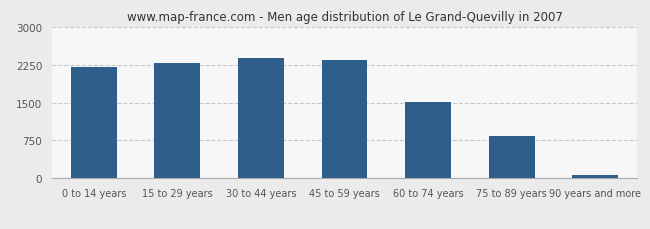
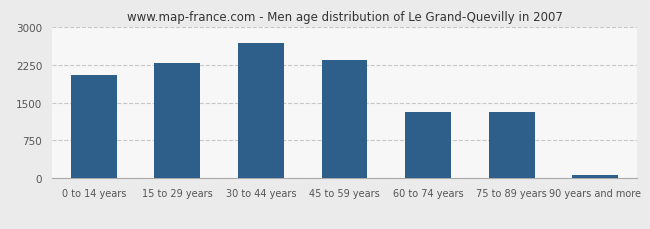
0 to 14 years: 2200 -> 2040
30 to 44 years: 2370 -> 2680
60 to 74 years: 1510 -> 1320
75 to 89 years: 840 -> 1320
